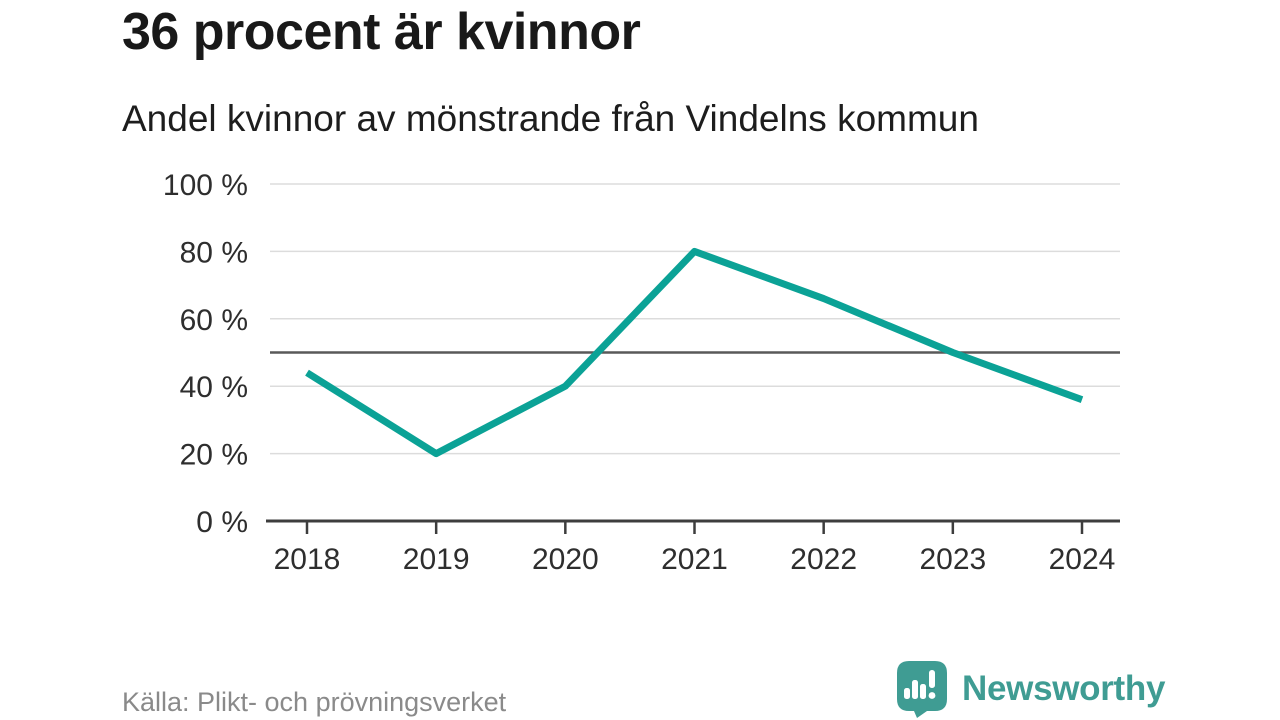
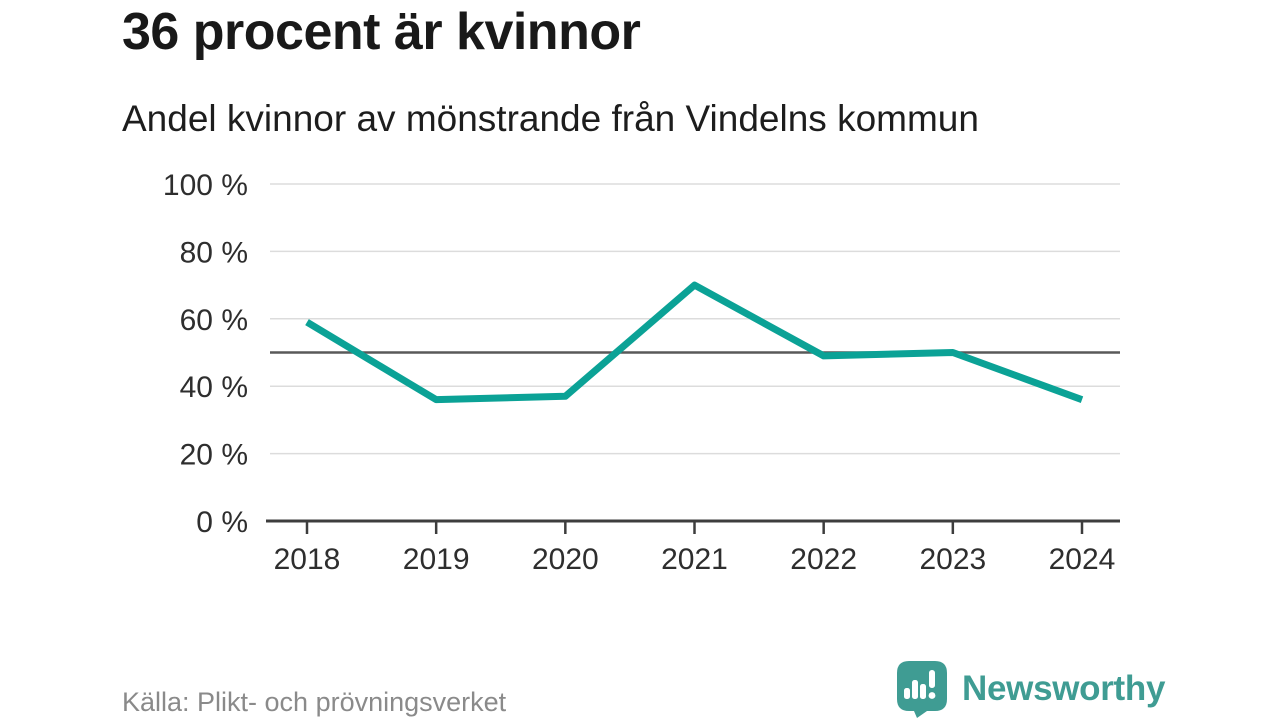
2018: 44% -> 59%
2019: 20% -> 36%
2020: 40% -> 37%
2021: 80% -> 70%
2022: 66% -> 49%
